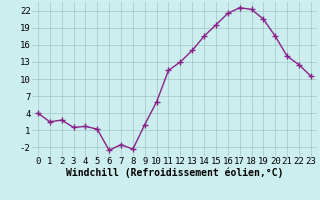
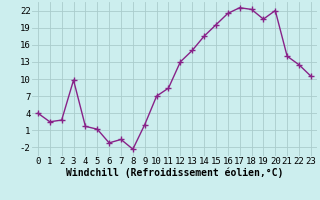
3: 1.5 -> 9.8
6: -2.5 -> -1.2
7: -1.5 -> -0.6
10: 6.0 -> 7.0
11: 11.5 -> 8.4
20: 17.5 -> 22.0
